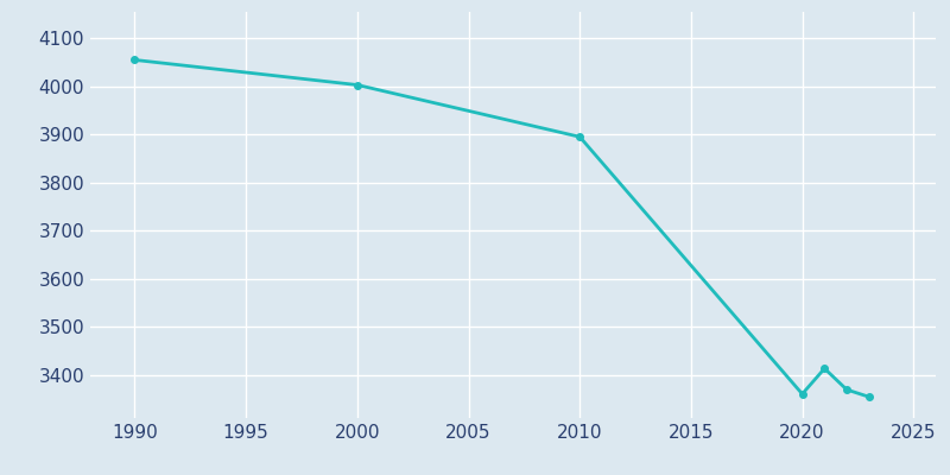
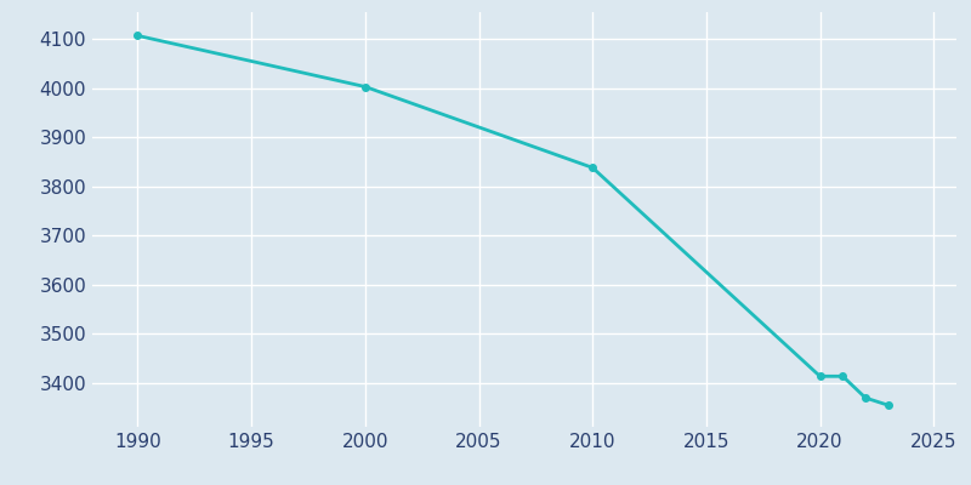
1990: 4055 -> 4107
2010: 3895 -> 3838
2020: 3360 -> 3413
